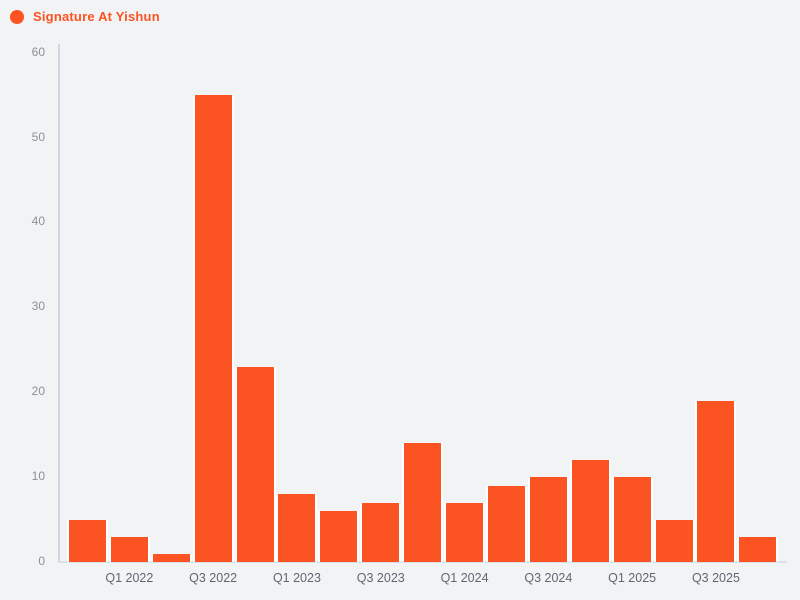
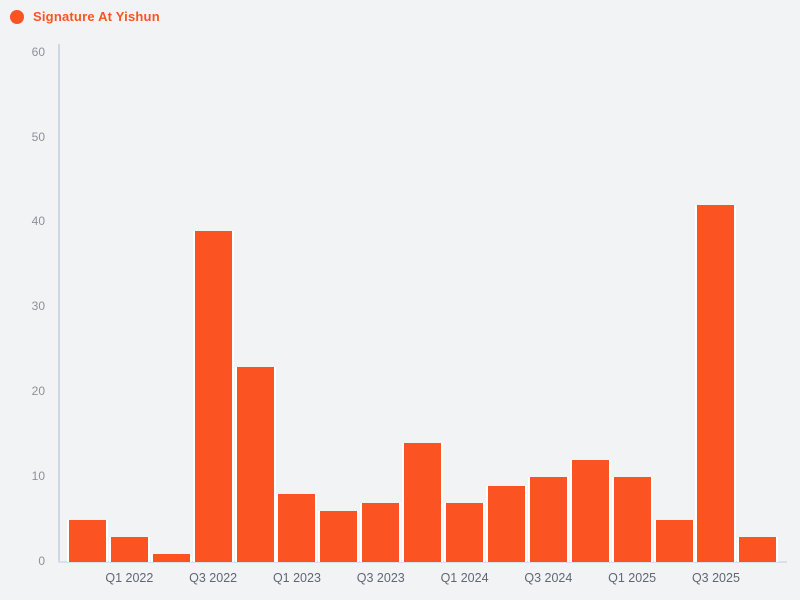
Q3 2022: 55 -> 39
Q3 2025: 19 -> 42
